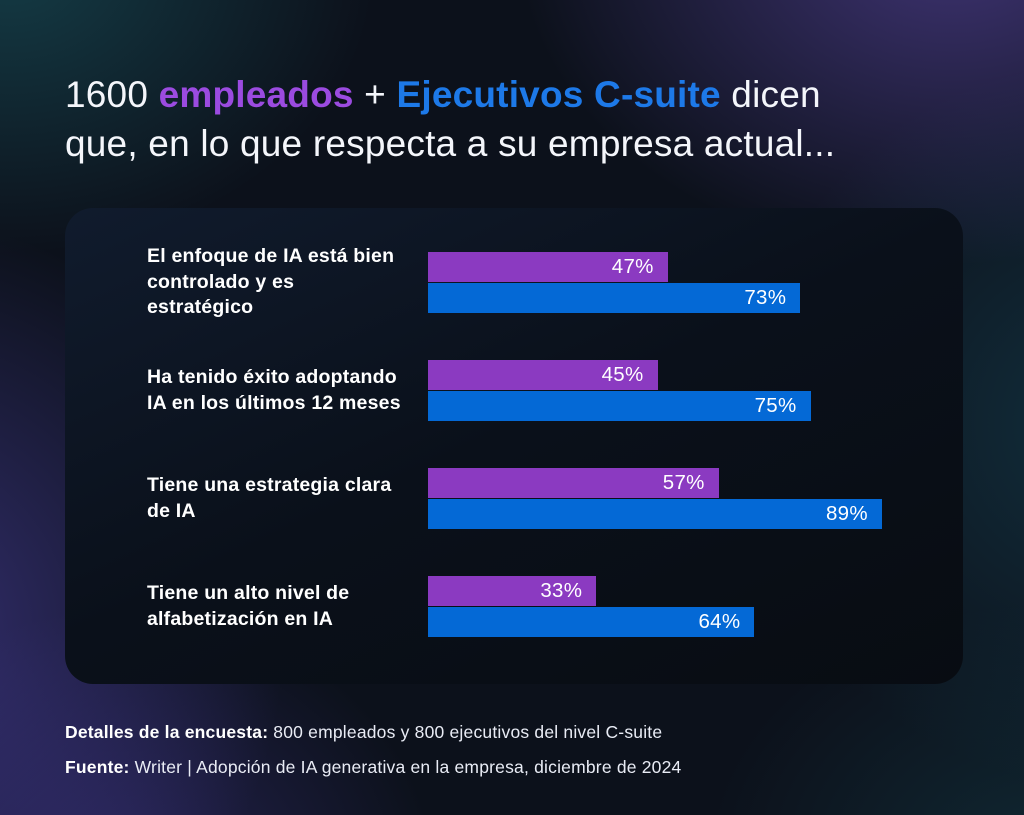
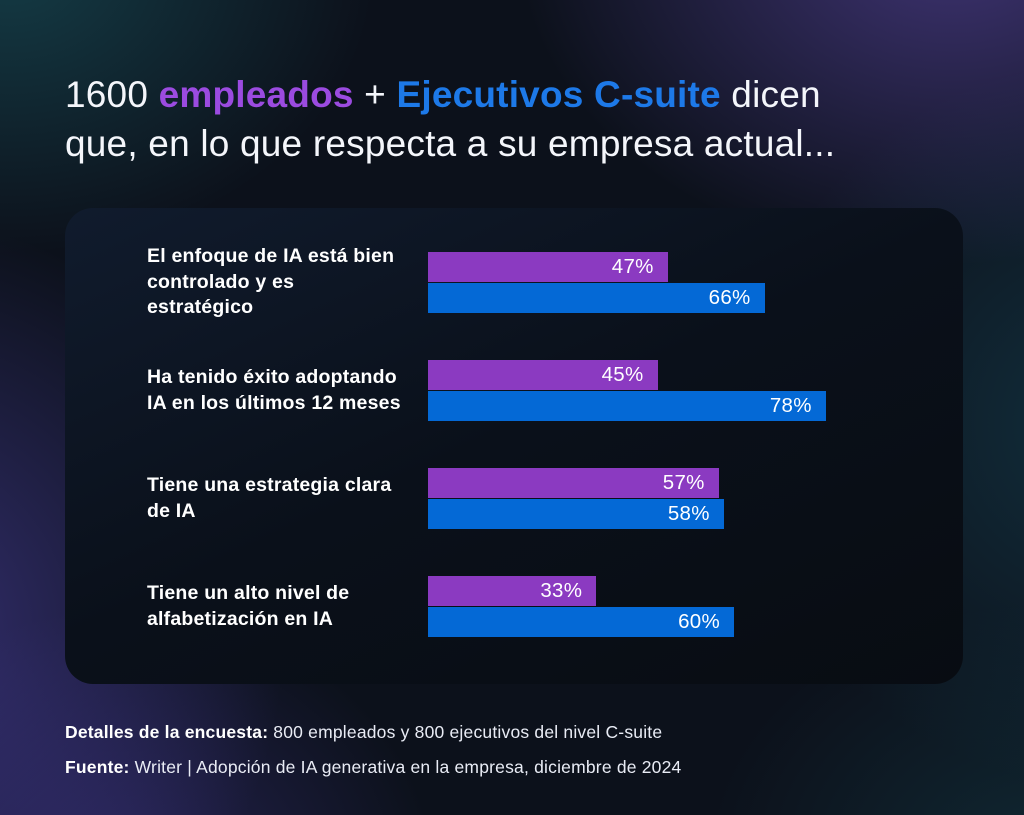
Ejecutivos C-suite/El enfoque de IA está bien controlado y es estratégico: 73% -> 66%
Ejecutivos C-suite/Ha tenido éxito adoptando IA en los últimos 12 meses: 75% -> 78%
Ejecutivos C-suite/Tiene una estrategia clara de IA: 89% -> 58%
Ejecutivos C-suite/Tiene un alto nivel de alfabetización en IA: 64% -> 60%
